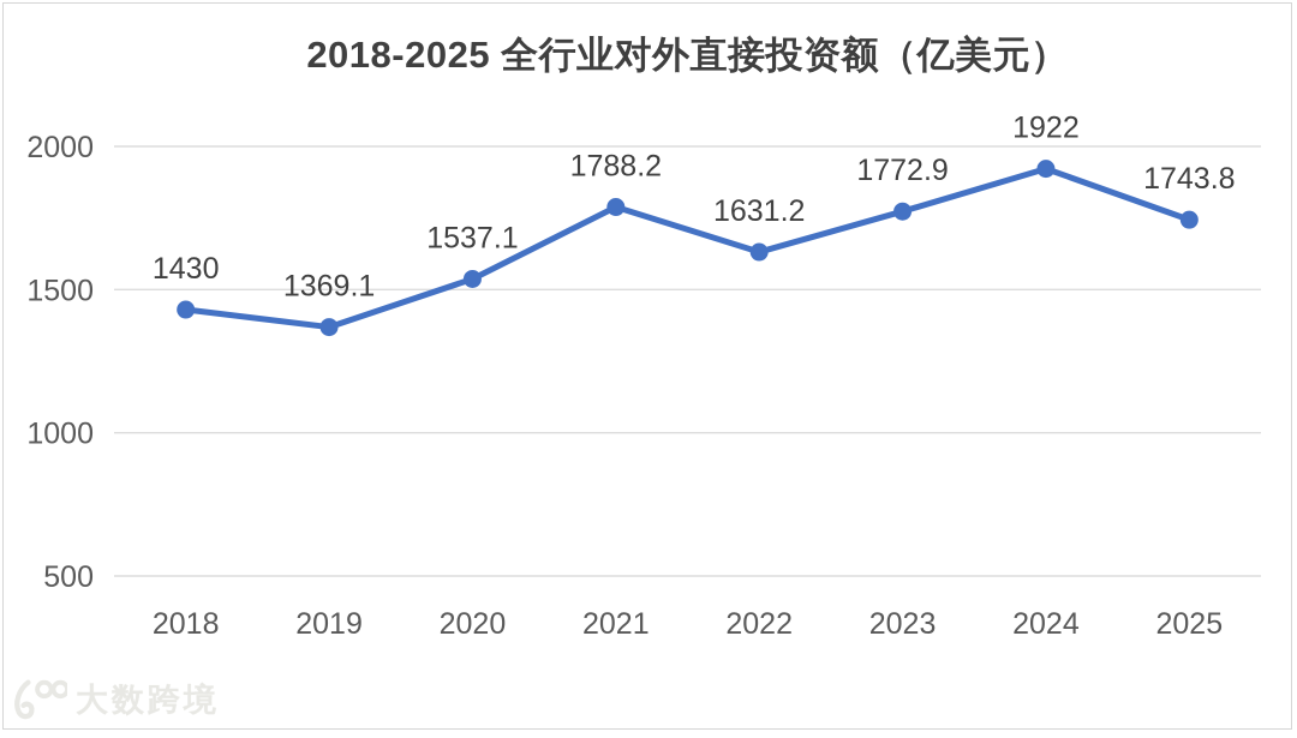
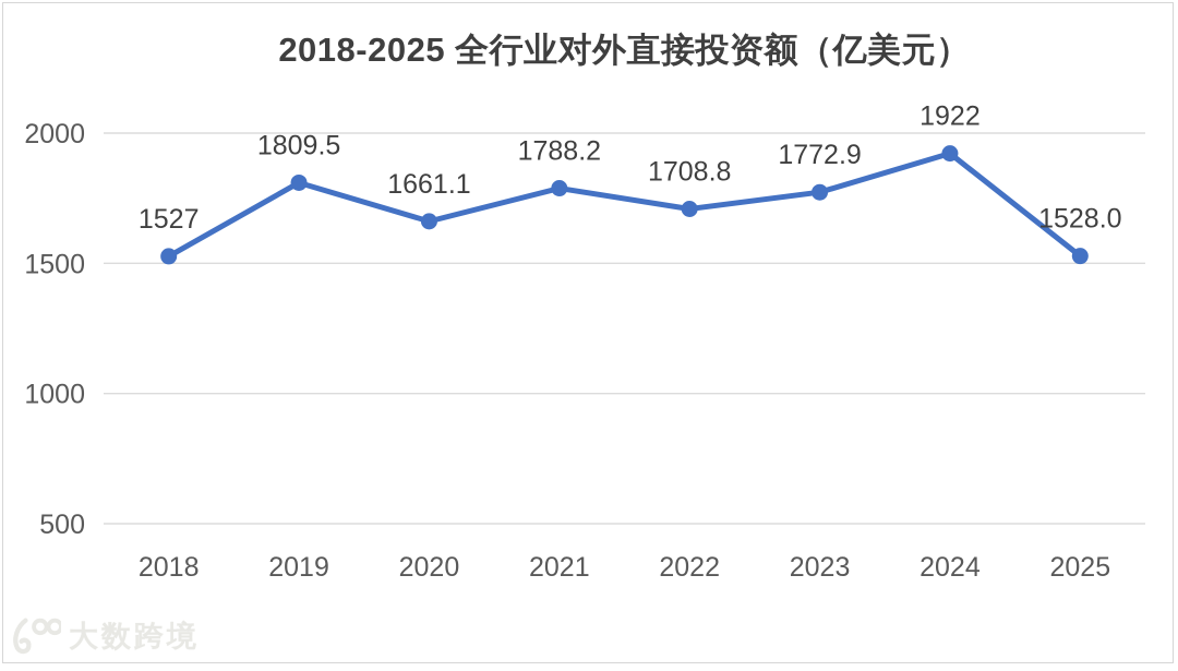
2018: 1430 -> 1527
2019: 1369.1 -> 1809.5
2020: 1537.1 -> 1661.1
2022: 1631.2 -> 1708.8
2025: 1743.8 -> 1528.0
